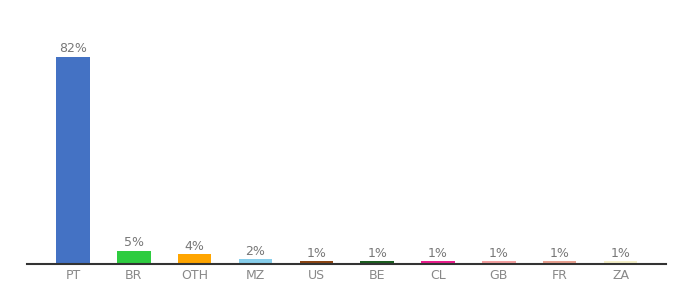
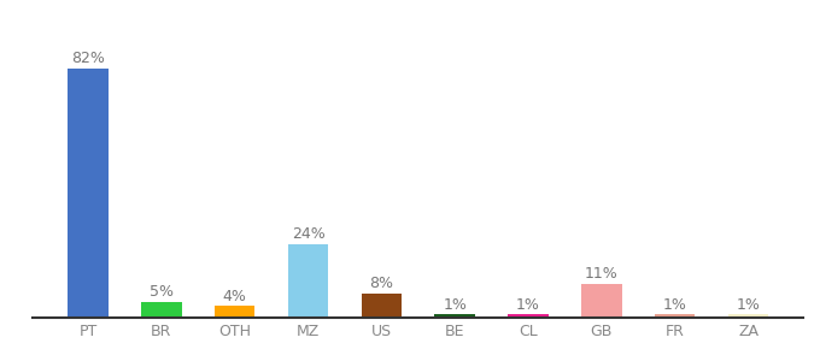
MZ: 2% -> 24%
US: 1% -> 8%
GB: 1% -> 11%
